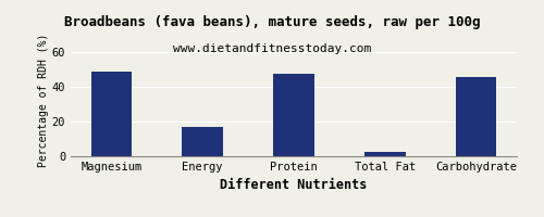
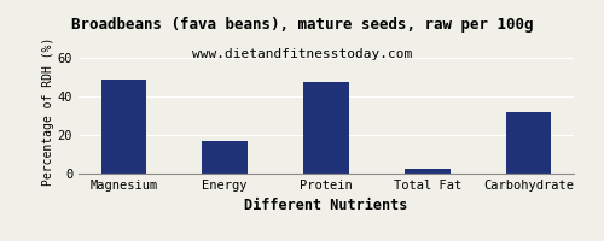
Carbohydrate: 46 -> 32
